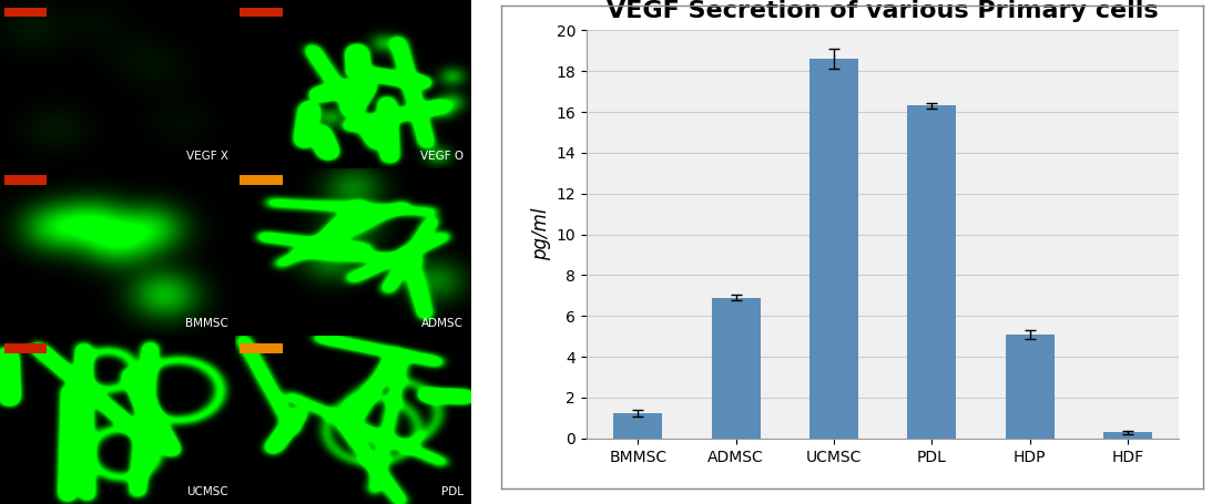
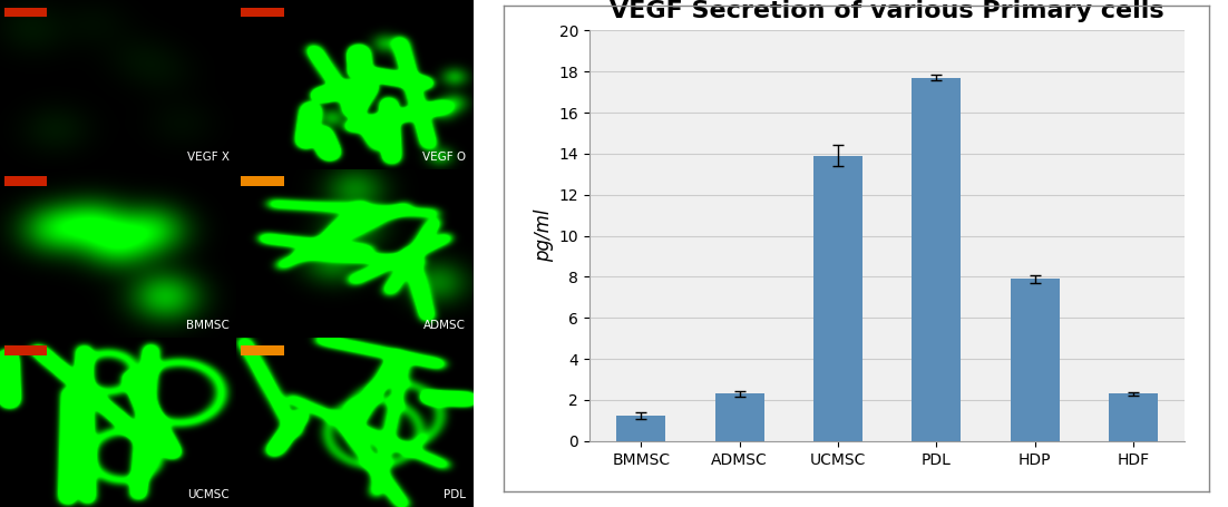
ADMSC: 6.9 -> 2.3
UCMSC: 18.6 -> 13.9
PDL: 16.3 -> 17.7
HDP: 5.1 -> 7.9
HDF: 0.3 -> 2.3
